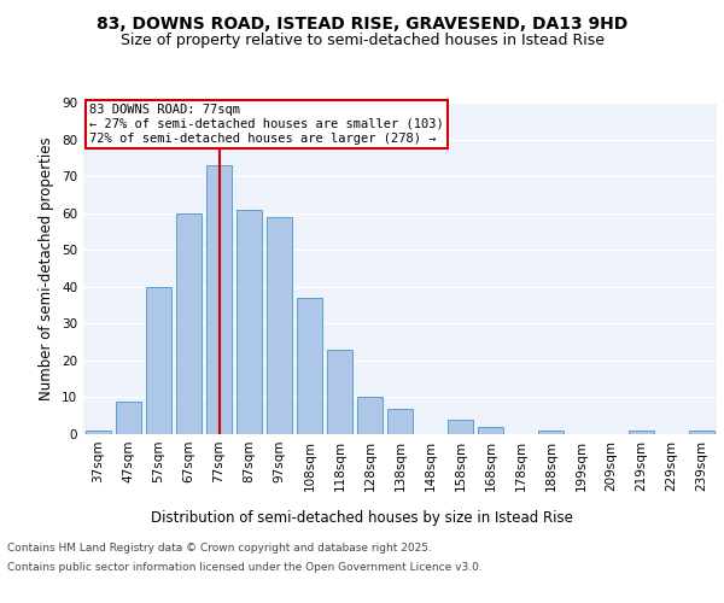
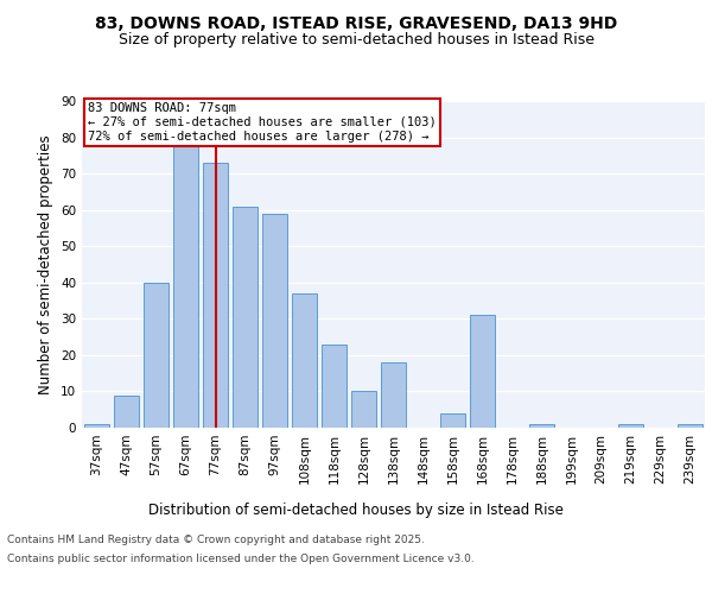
67sqm: 60 -> 78
138sqm: 7 -> 18
168sqm: 2 -> 31
